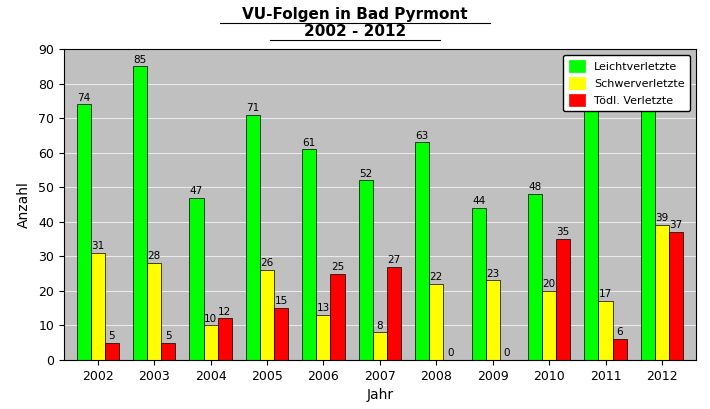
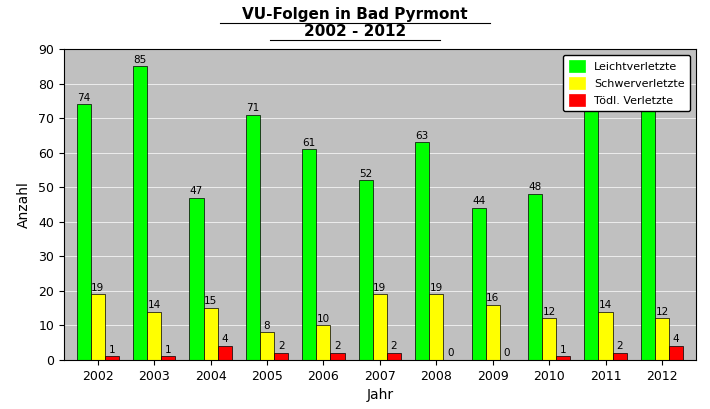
Schwerverletzte/2002: 31 -> 19
Tödl. Verletzte/2002: 5 -> 1
Schwerverletzte/2003: 28 -> 14
Tödl. Verletzte/2003: 5 -> 1
Schwerverletzte/2004: 10 -> 15
Tödl. Verletzte/2004: 12 -> 4
Schwerverletzte/2005: 26 -> 8
Tödl. Verletzte/2005: 15 -> 2
Schwerverletzte/2006: 13 -> 10
Tödl. Verletzte/2006: 25 -> 2
Schwerverletzte/2007: 8 -> 19
Tödl. Verletzte/2007: 27 -> 2
Schwerverletzte/2008: 22 -> 19
Schwerverletzte/2009: 23 -> 16
Schwerverletzte/2010: 20 -> 12
Tödl. Verletzte/2010: 35 -> 1
Schwerverletzte/2011: 17 -> 14
Tödl. Verletzte/2011: 6 -> 2
Schwerverletzte/2012: 39 -> 12
Tödl. Verletzte/2012: 37 -> 4
